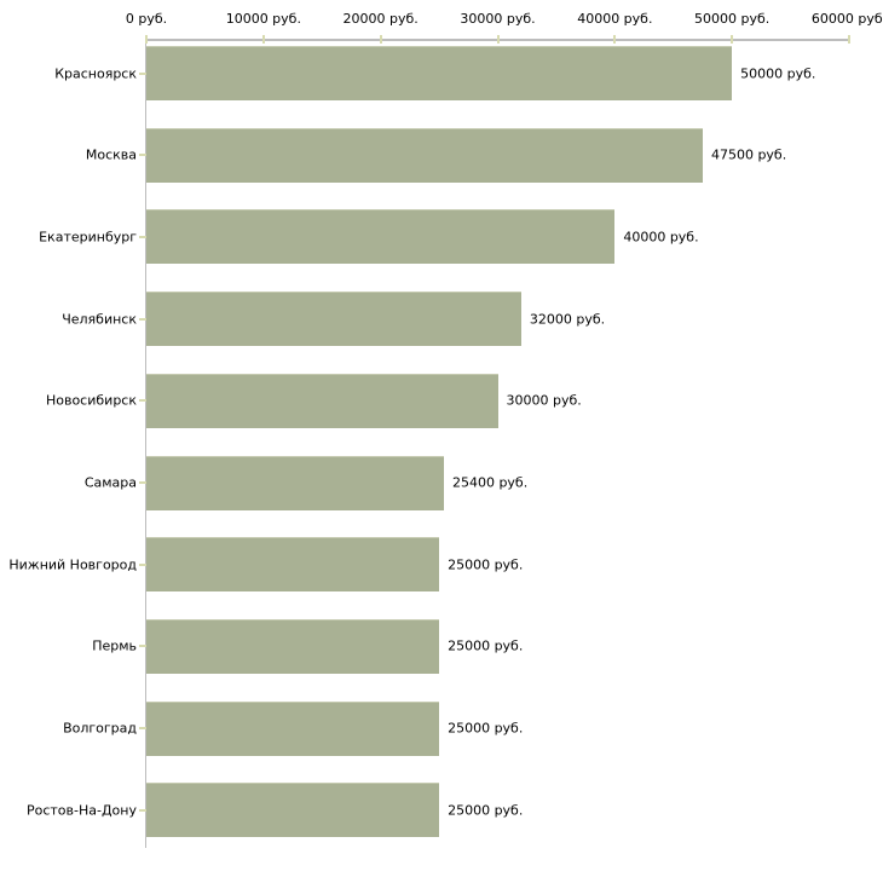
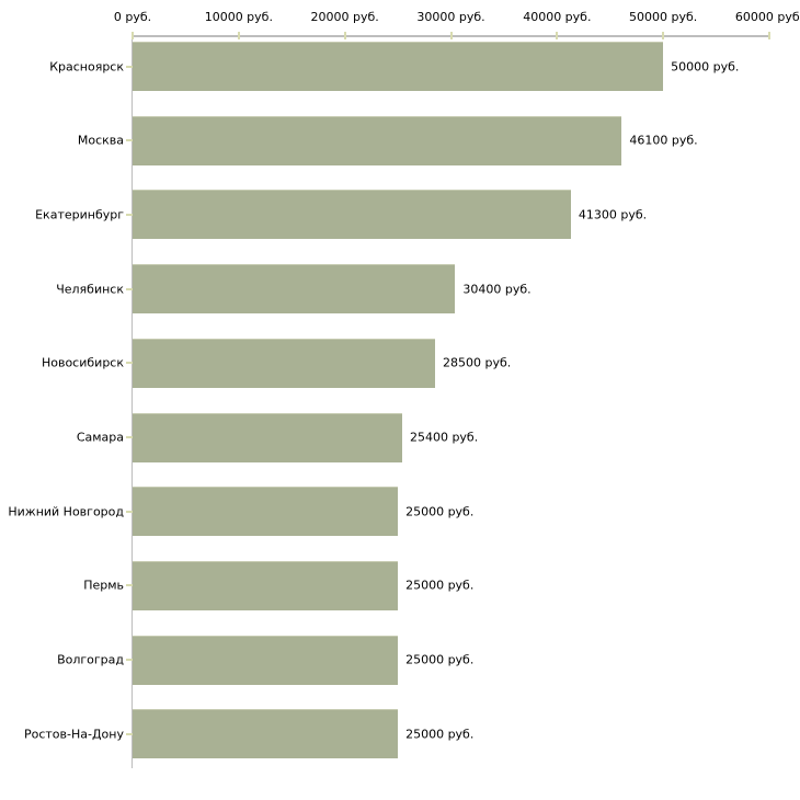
Москва: 47500 -> 46100
Екатеринбург: 40000 -> 41300
Челябинск: 32000 -> 30400
Новосибирск: 30000 -> 28500
